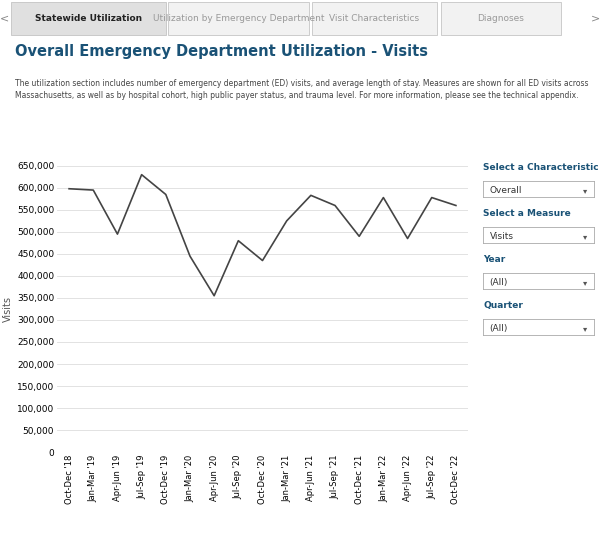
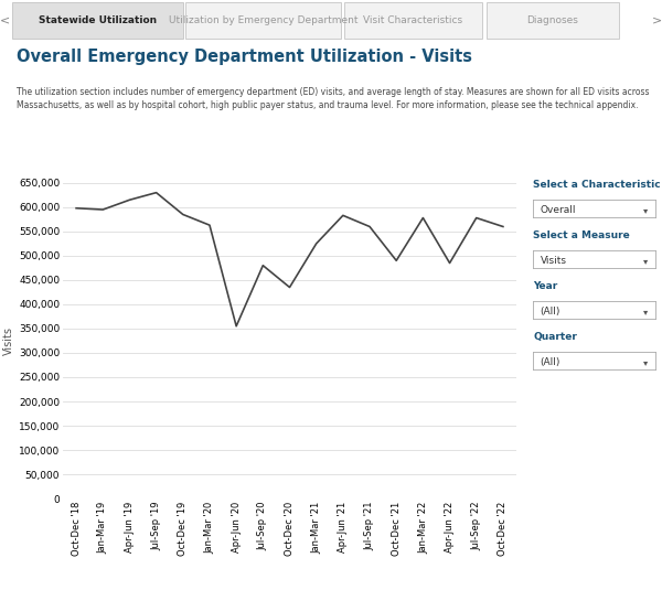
Apr-Jun '19: 495,000 -> 615,000
Jan-Mar '20: 445,000 -> 563,000
